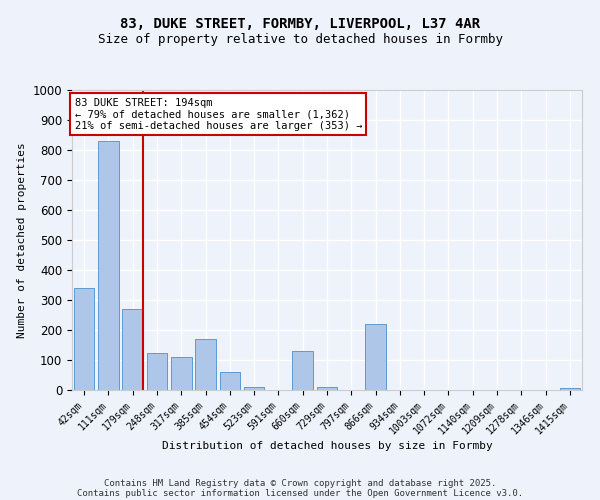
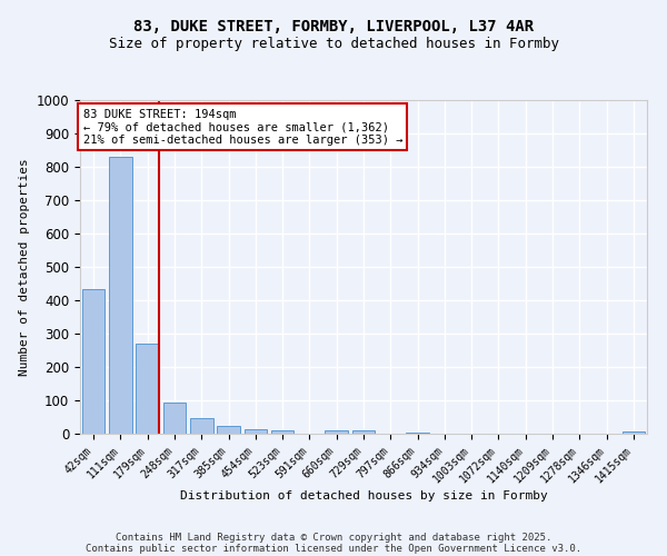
42sqm: 340 -> 435
248sqm: 125 -> 95
317sqm: 110 -> 48
385sqm: 170 -> 22
454sqm: 60 -> 14
660sqm: 130 -> 10
866sqm: 220 -> 5
